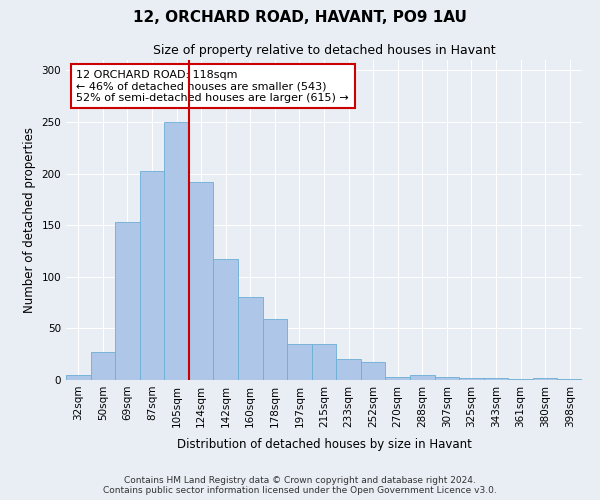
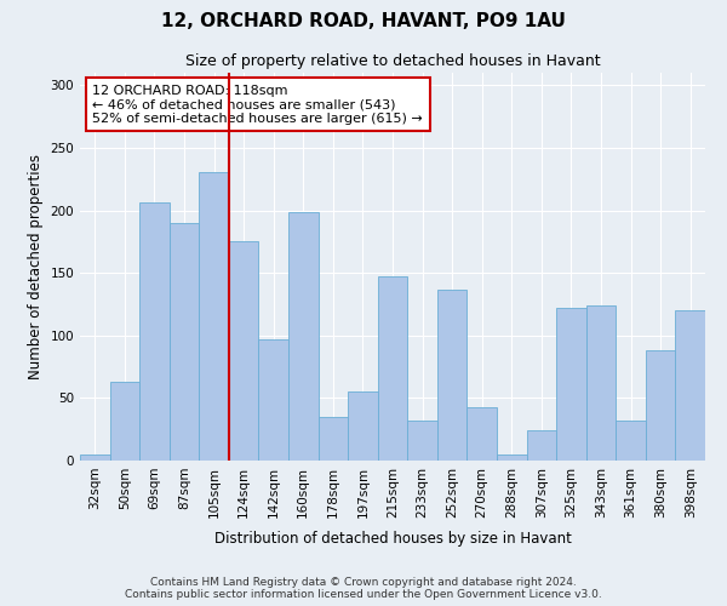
50sqm: 27 -> 63
69sqm: 153 -> 206
87sqm: 202 -> 190
105sqm: 250 -> 231
124sqm: 192 -> 175
142sqm: 117 -> 97
160sqm: 80 -> 199
178sqm: 59 -> 35
197sqm: 35 -> 55
215sqm: 35 -> 147
233sqm: 20 -> 32
252sqm: 17 -> 137
270sqm: 3 -> 43
307sqm: 3 -> 24
325sqm: 2 -> 122
343sqm: 2 -> 124
361sqm: 1 -> 32
380sqm: 2 -> 88
398sqm: 1 -> 120
